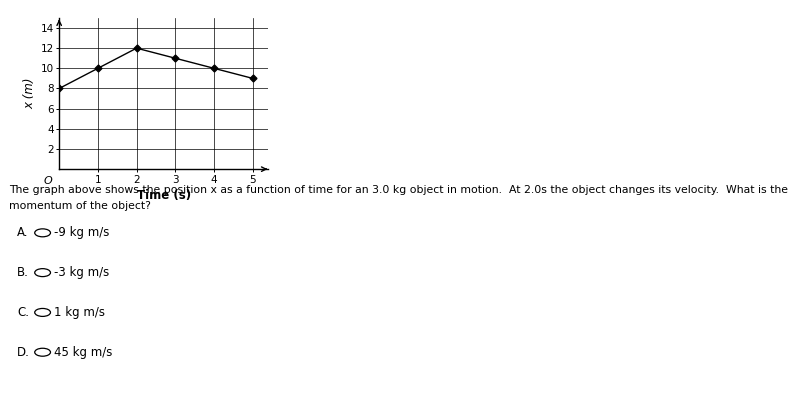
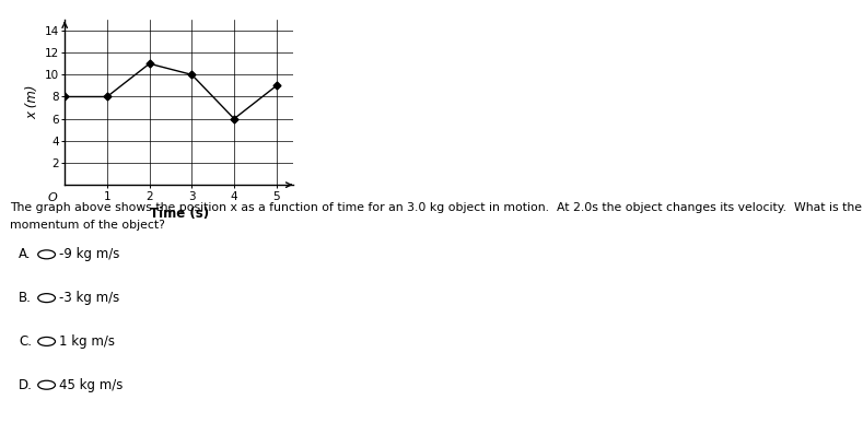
1: 10 -> 8
2: 12 -> 11
3: 11 -> 10
4: 10 -> 6
